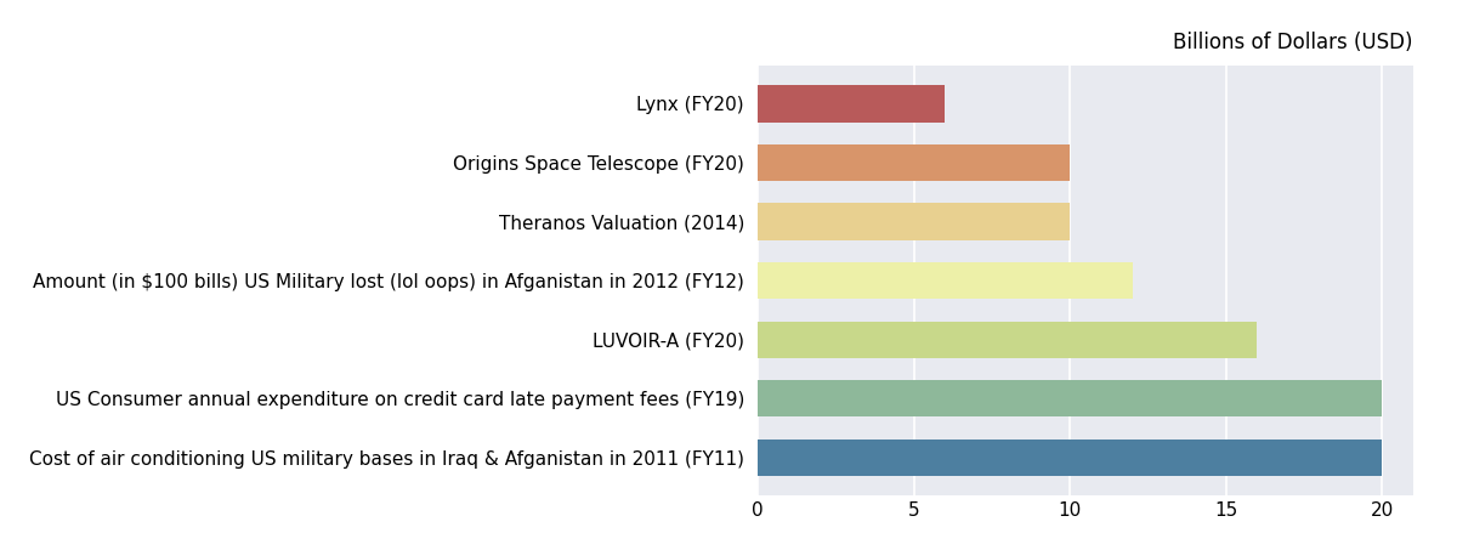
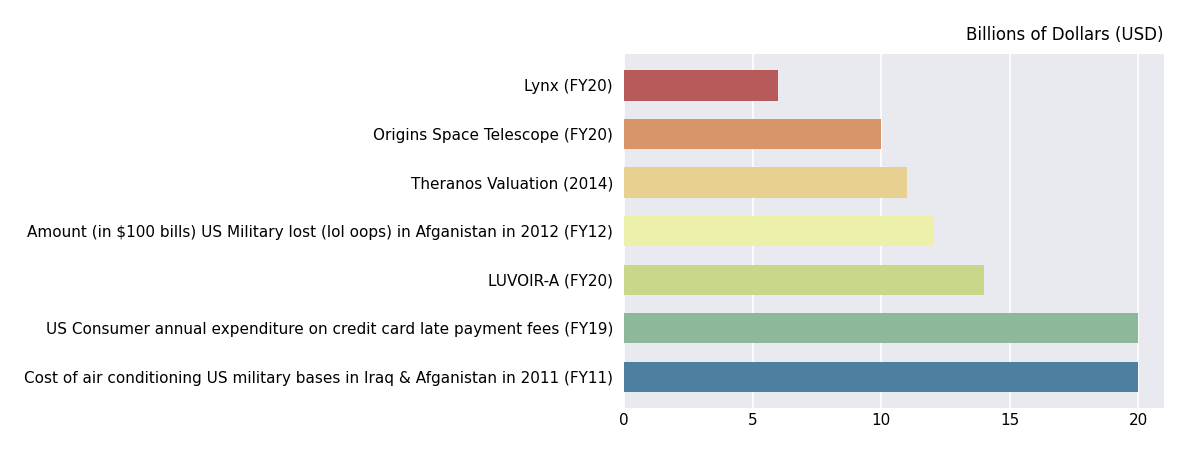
Theranos Valuation (2014): 10 -> 11
LUVOIR-A (FY20): 16 -> 14
